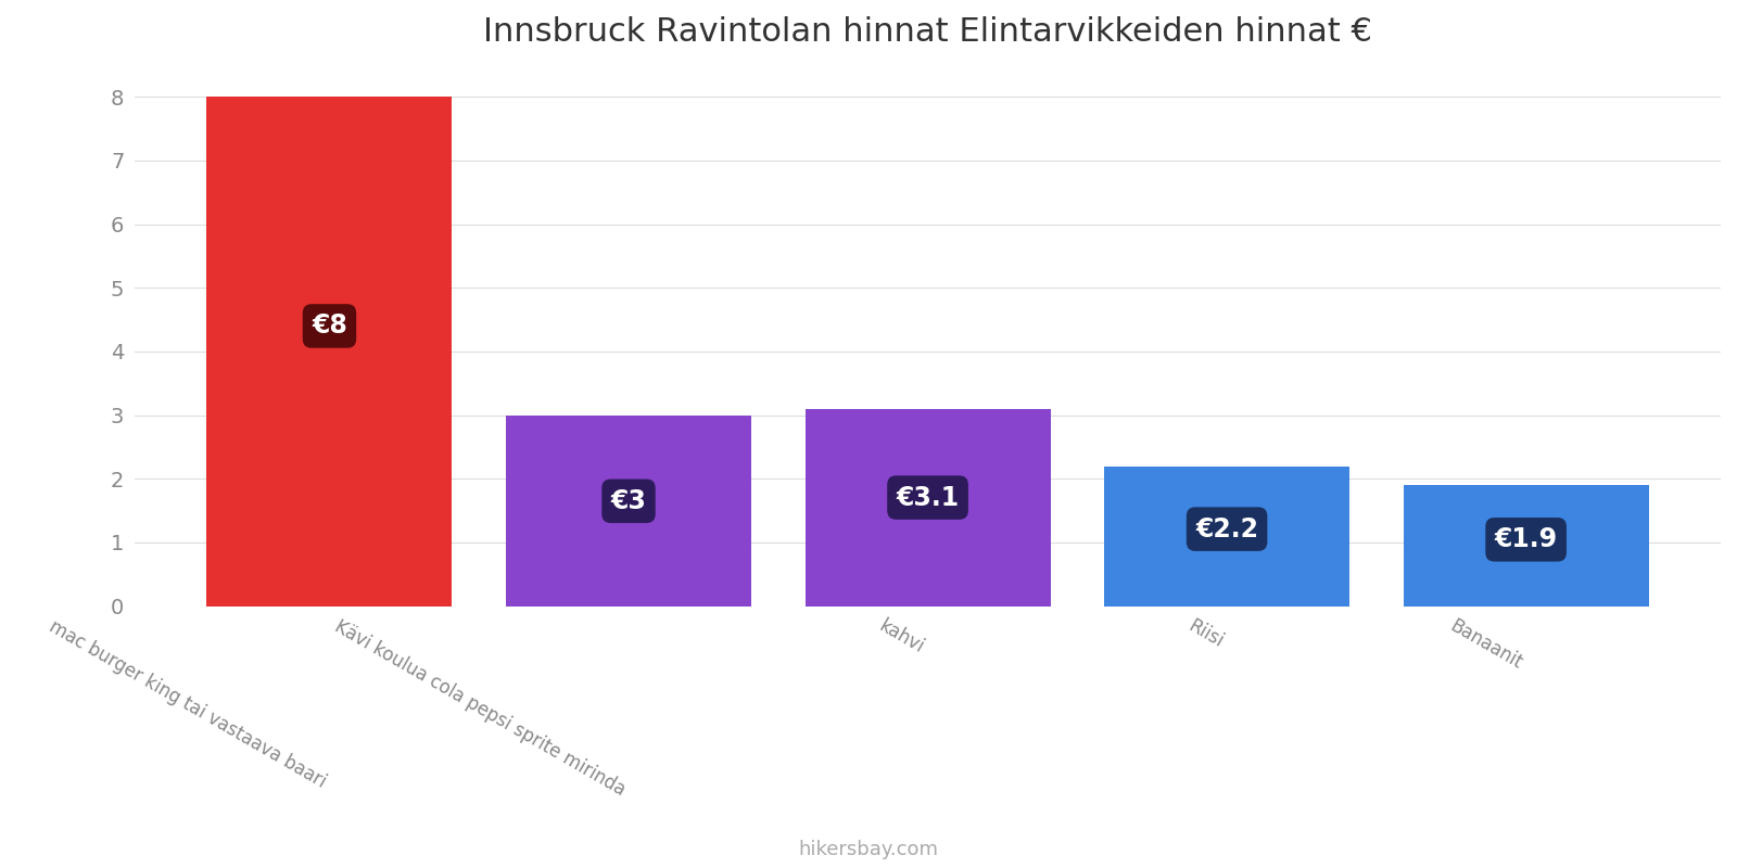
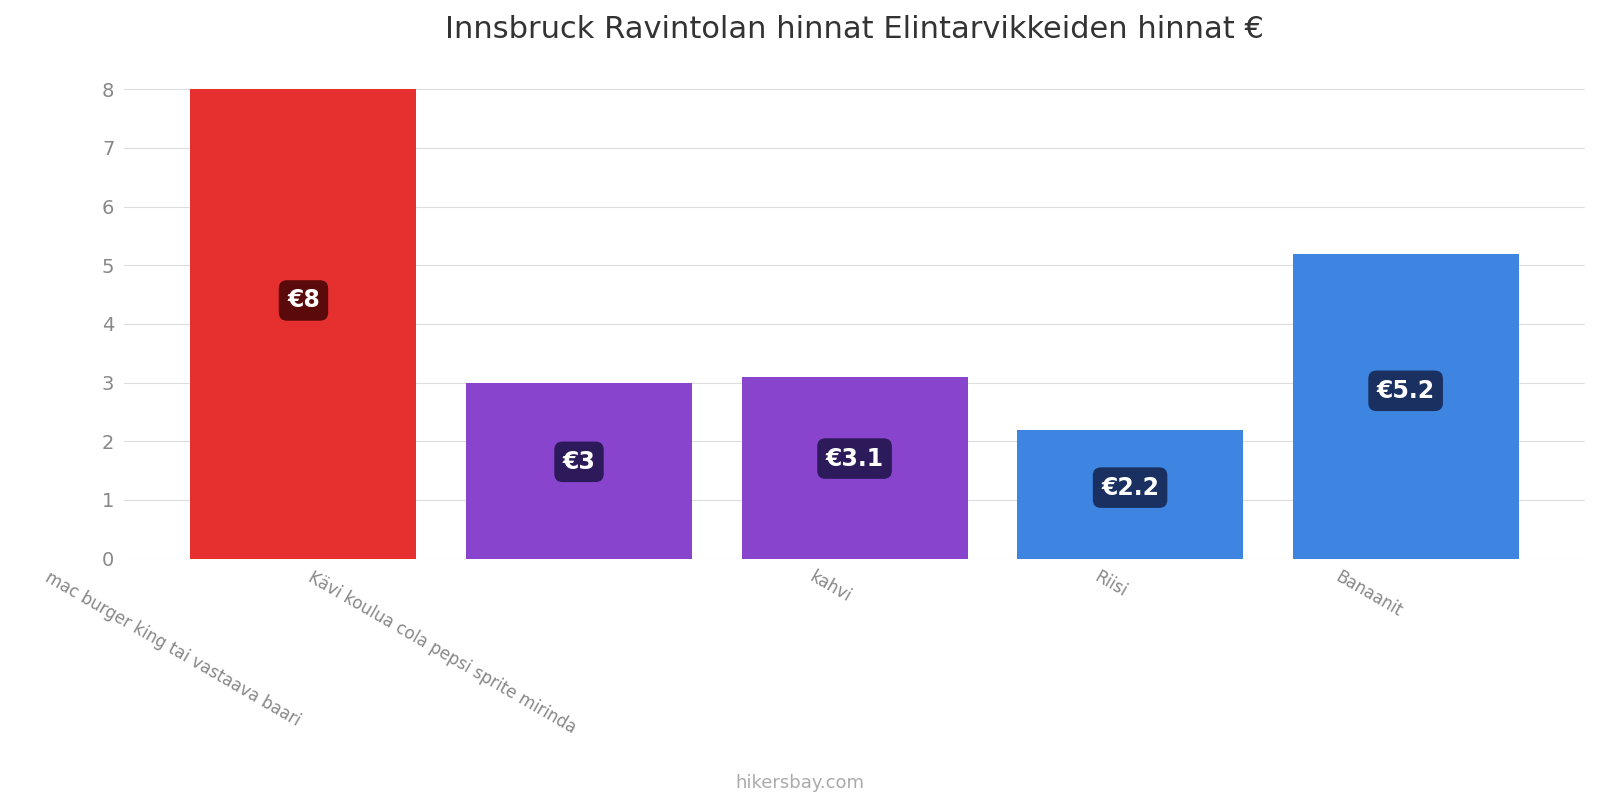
Banaanit: €1.9 -> €5.2
